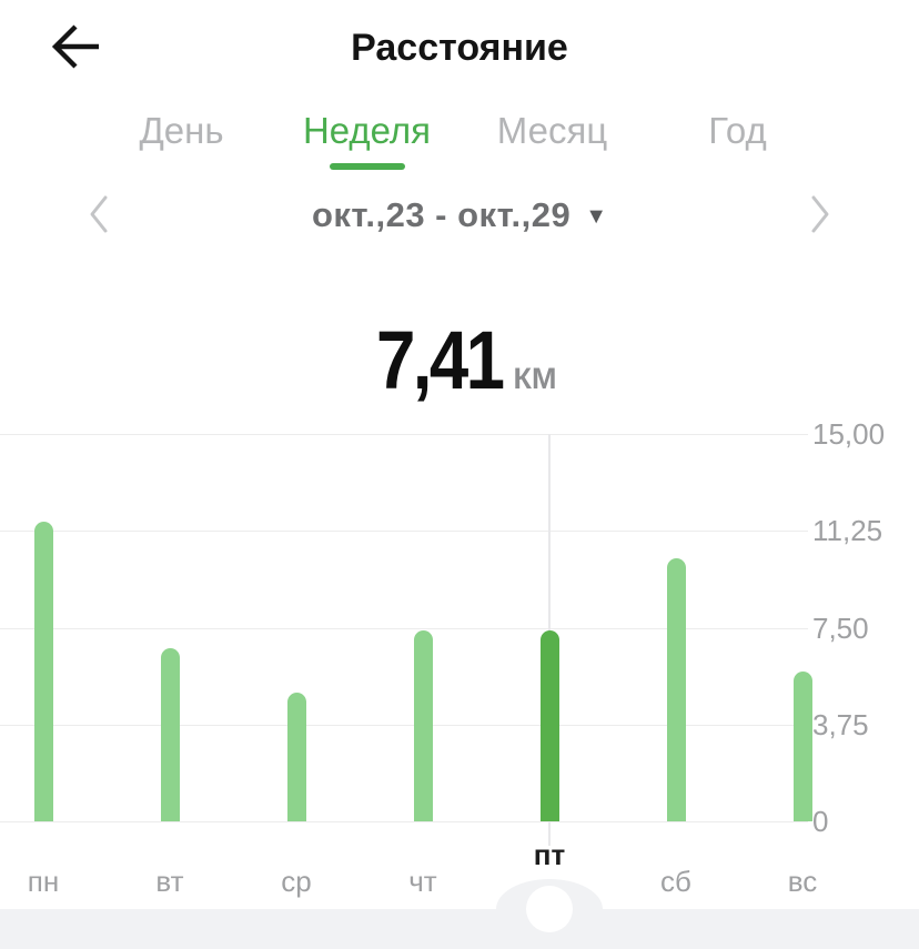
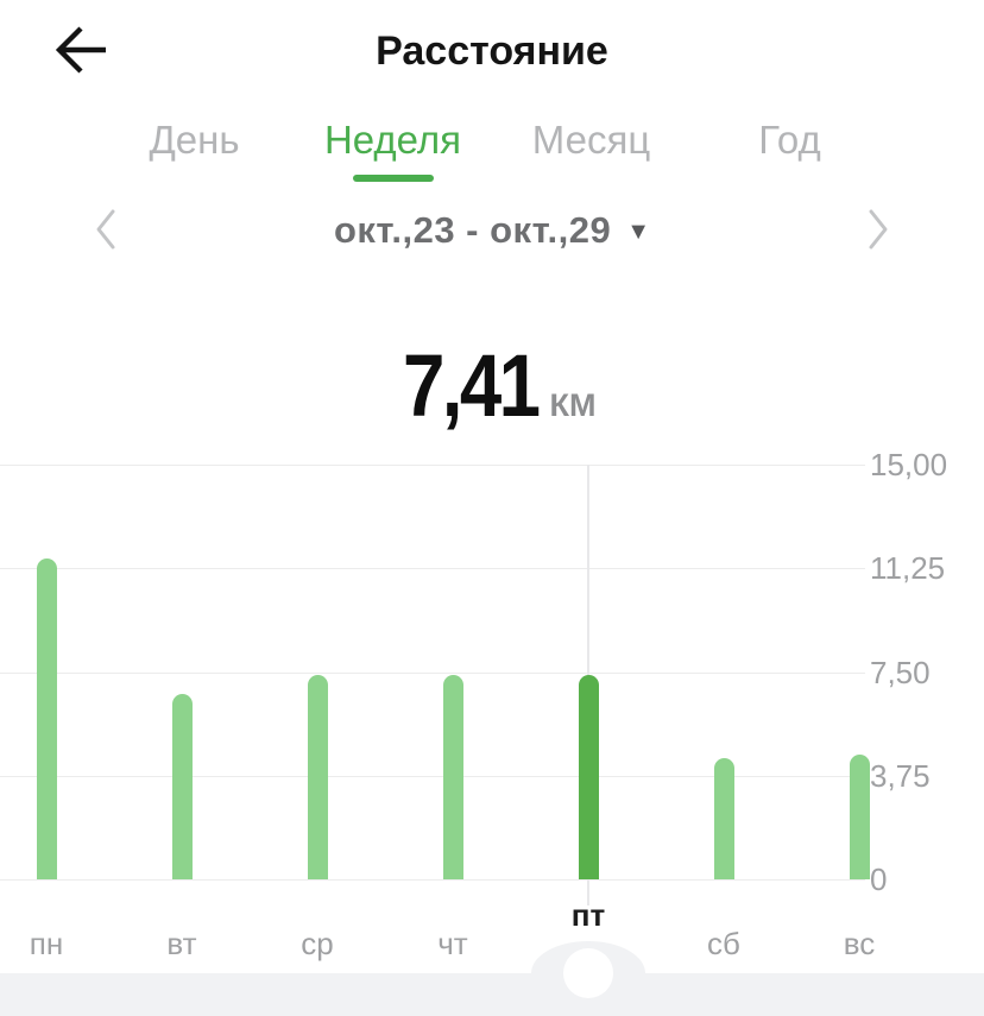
ср: 5,0 -> 7,4
сб: 10,2 -> 4,4
вс: 5,8 -> 4,5
